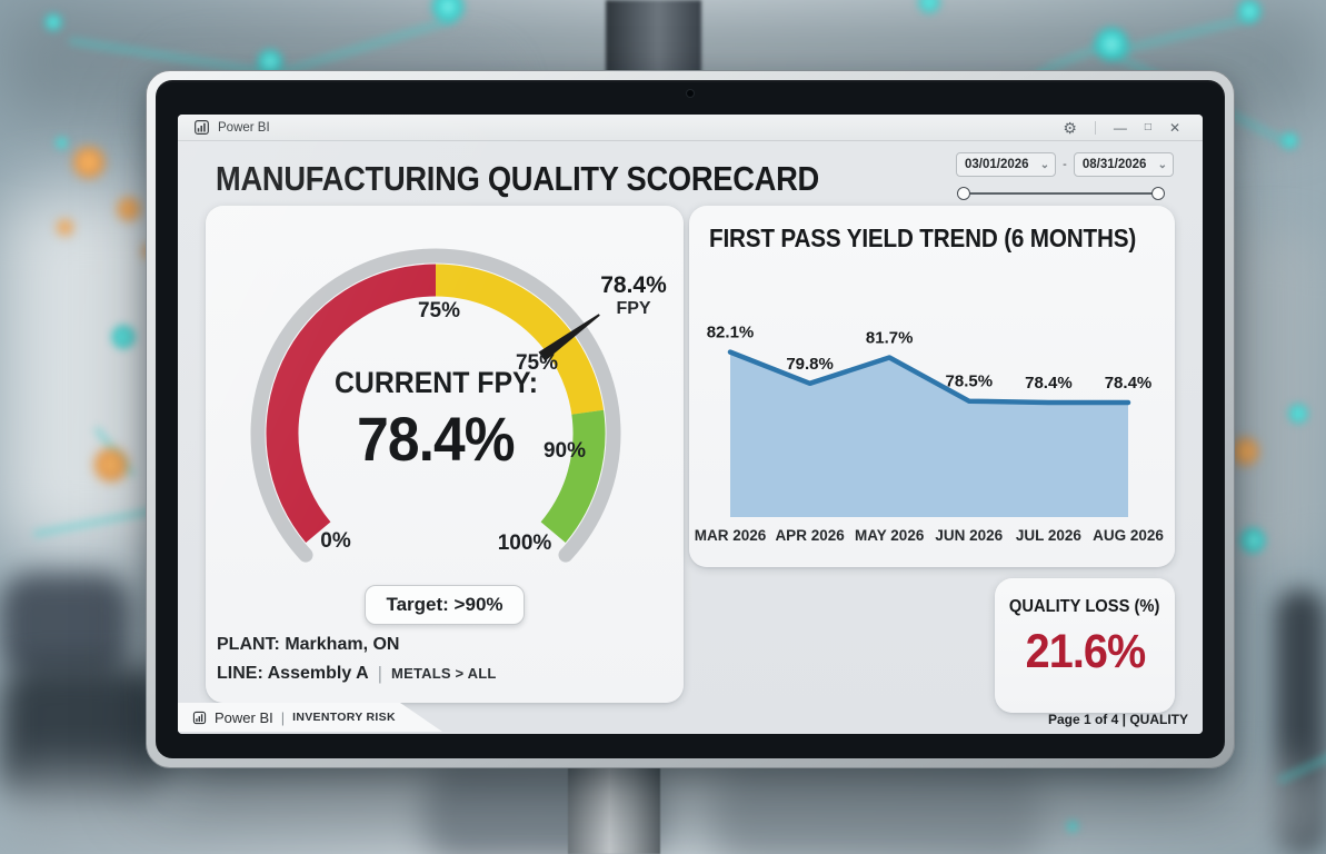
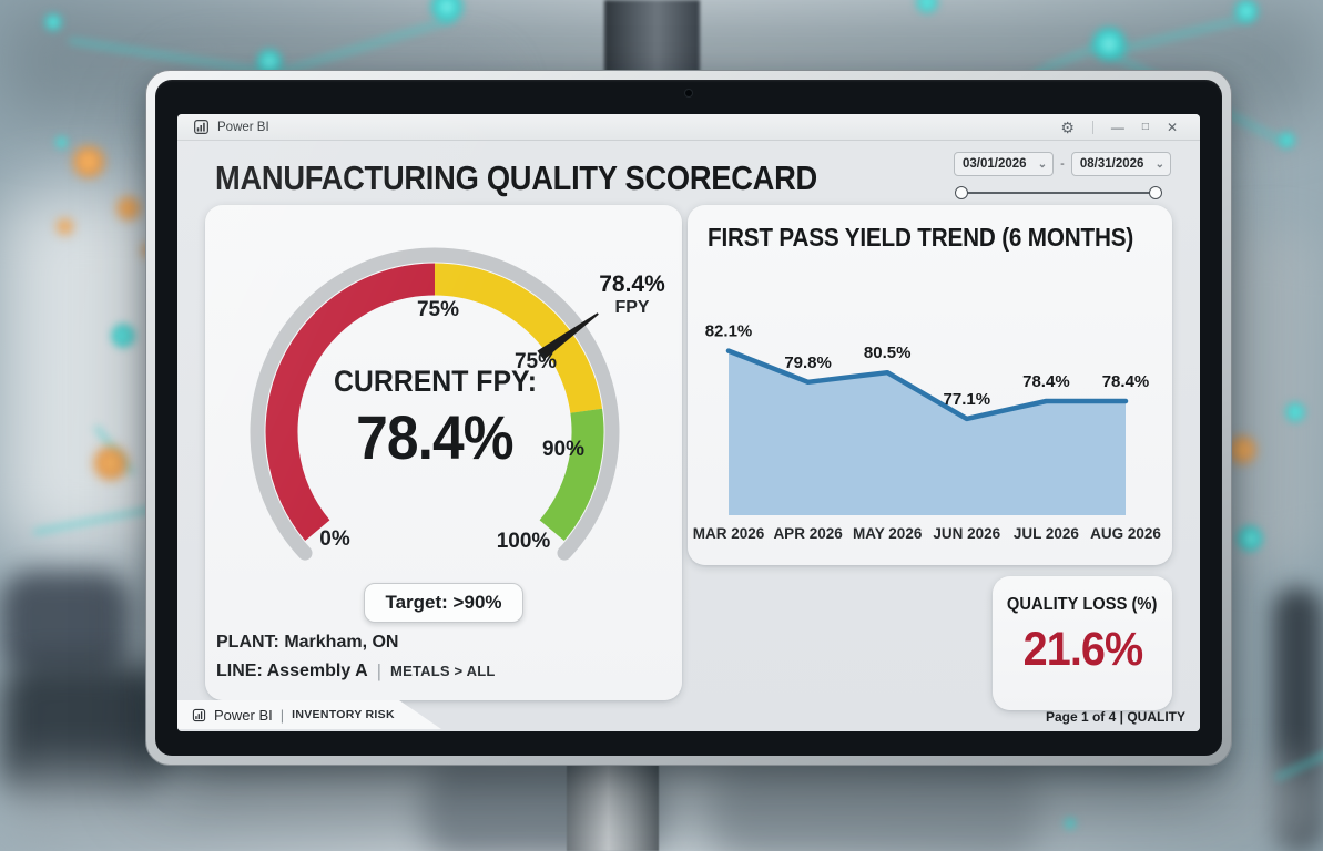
MAY 2026: 81.7% -> 80.5%
JUN 2026: 78.5% -> 77.1%
